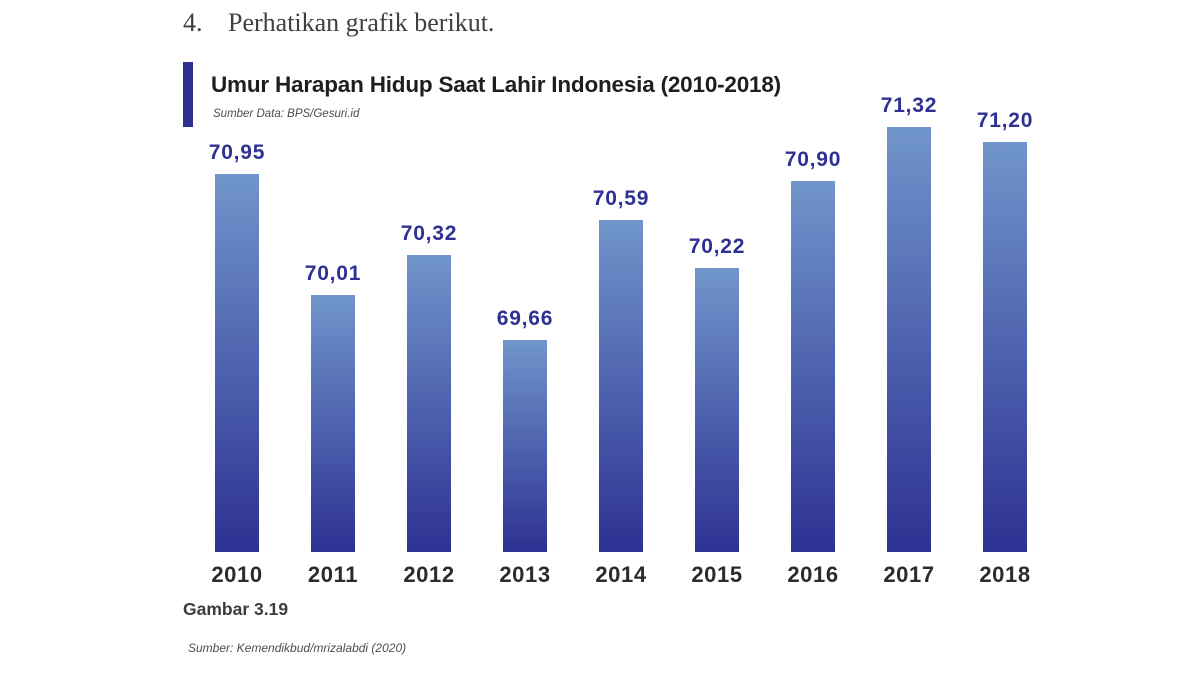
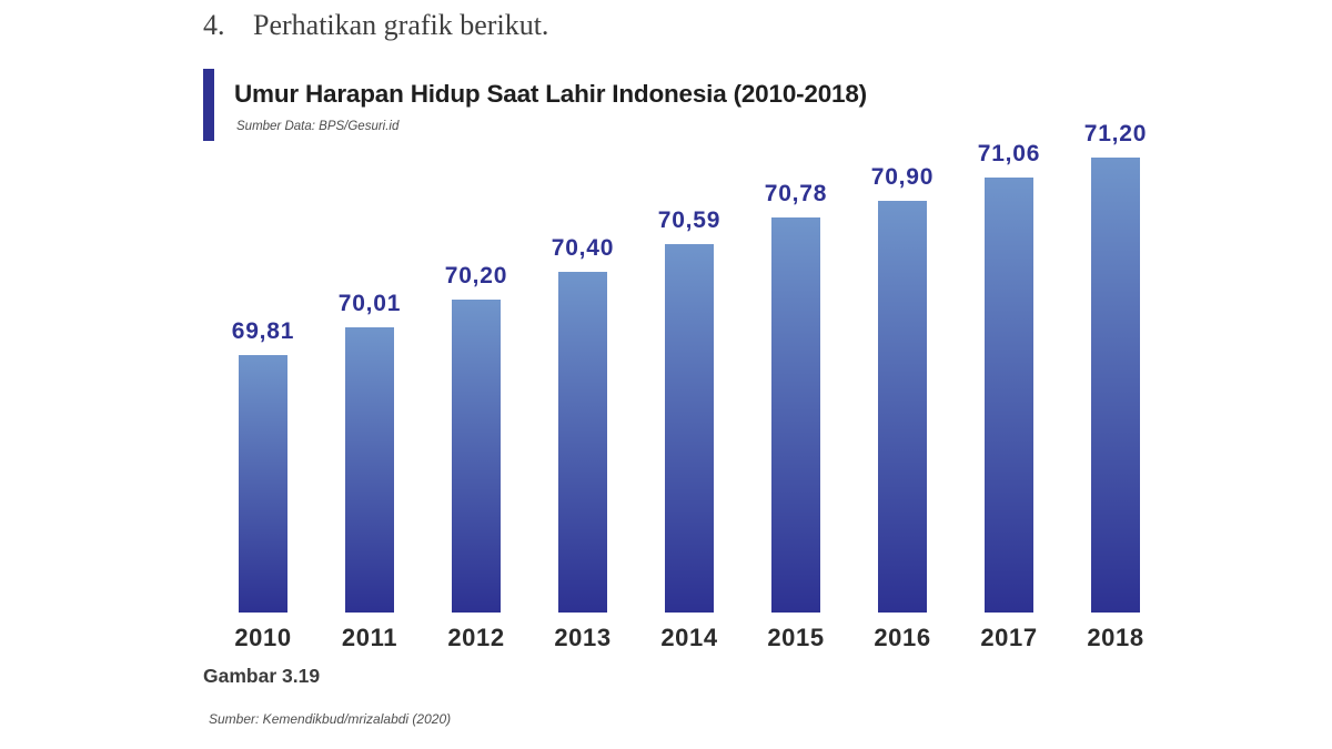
2010: 70,95 -> 69,81
2012: 70,32 -> 70,20
2013: 69,66 -> 70,40
2015: 70,22 -> 70,78
2017: 71,32 -> 71,06
